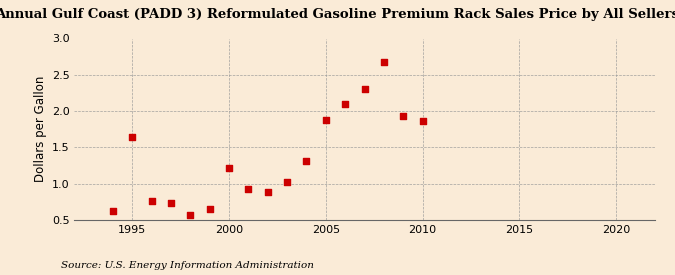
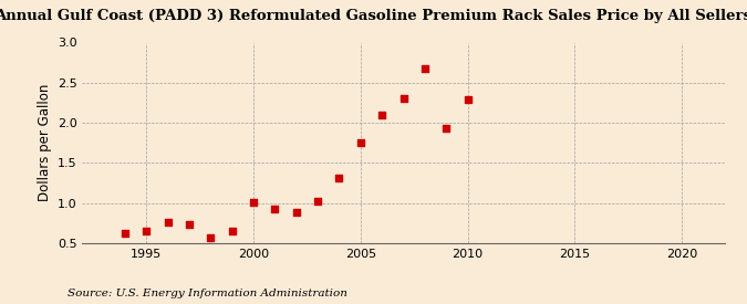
1995: 1.64 -> 0.65
2000: 1.22 -> 1.01
2005: 1.88 -> 1.75
2010: 1.86 -> 2.29
